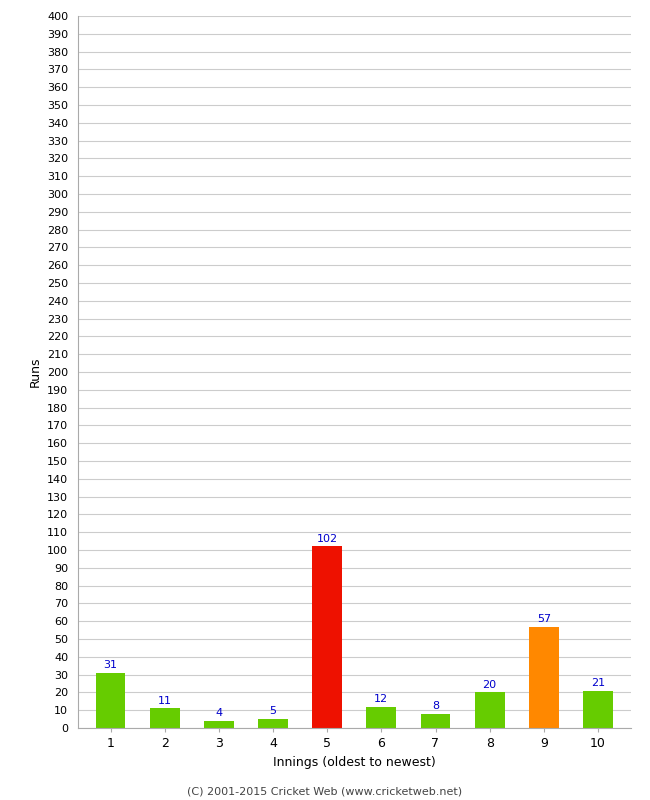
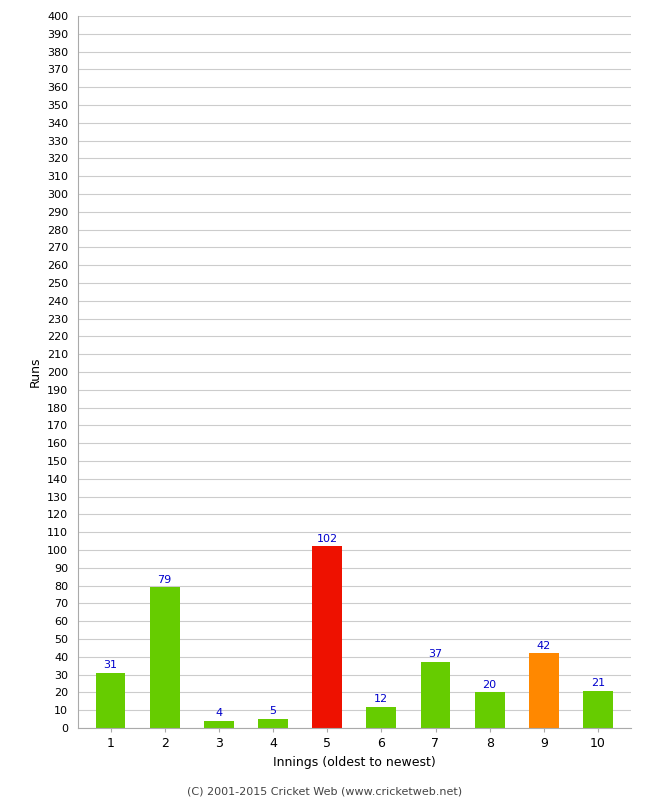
2: 11 -> 79
7: 8 -> 37
9: 57 -> 42
